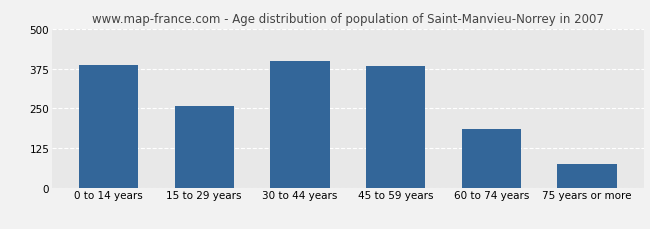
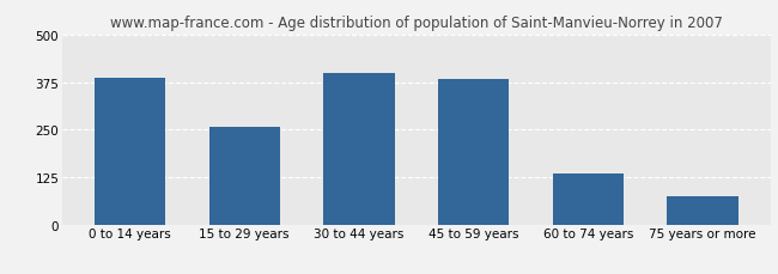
60 to 74 years: 185 -> 135
